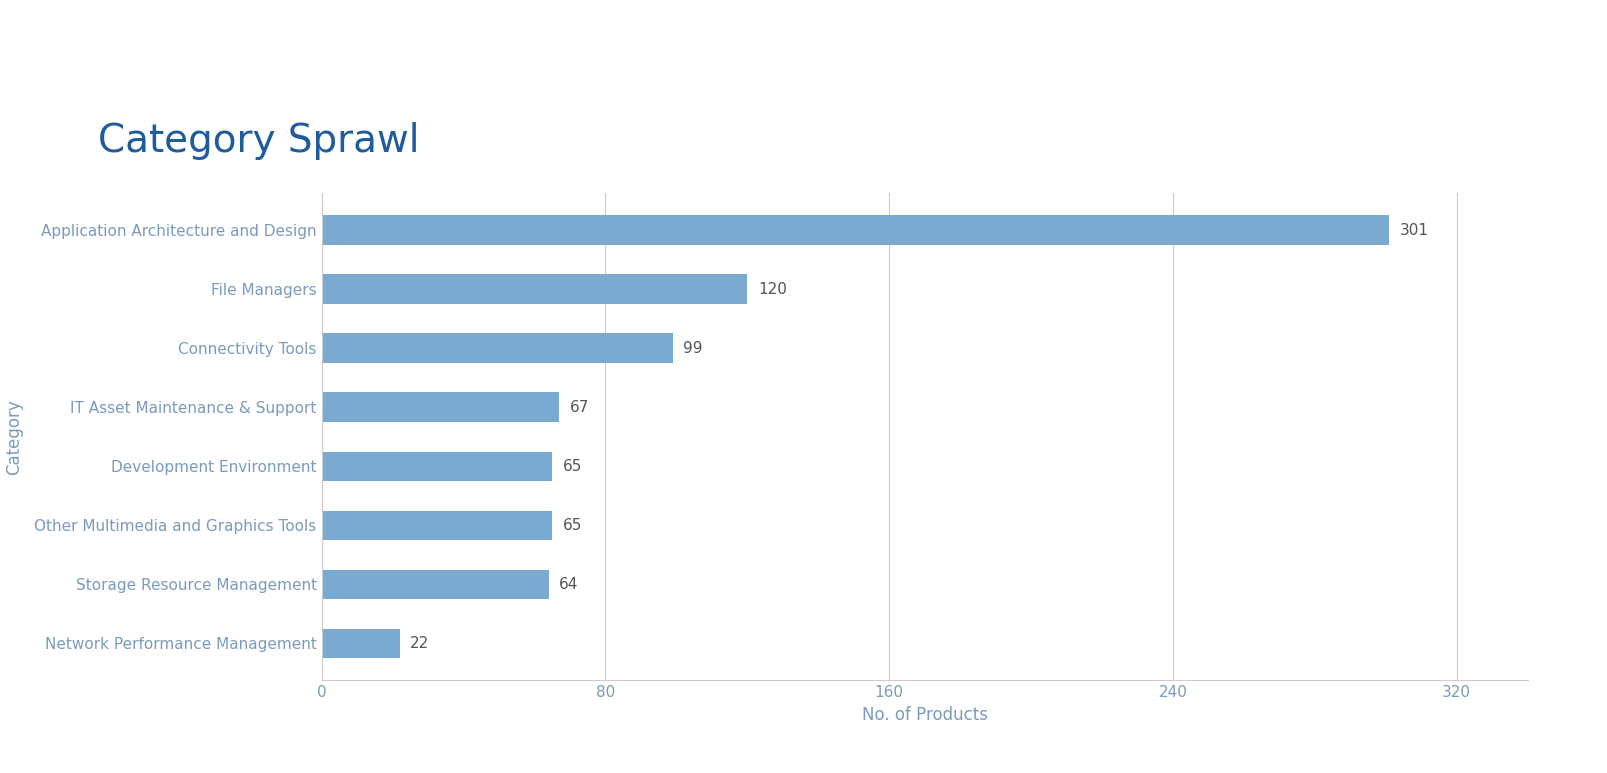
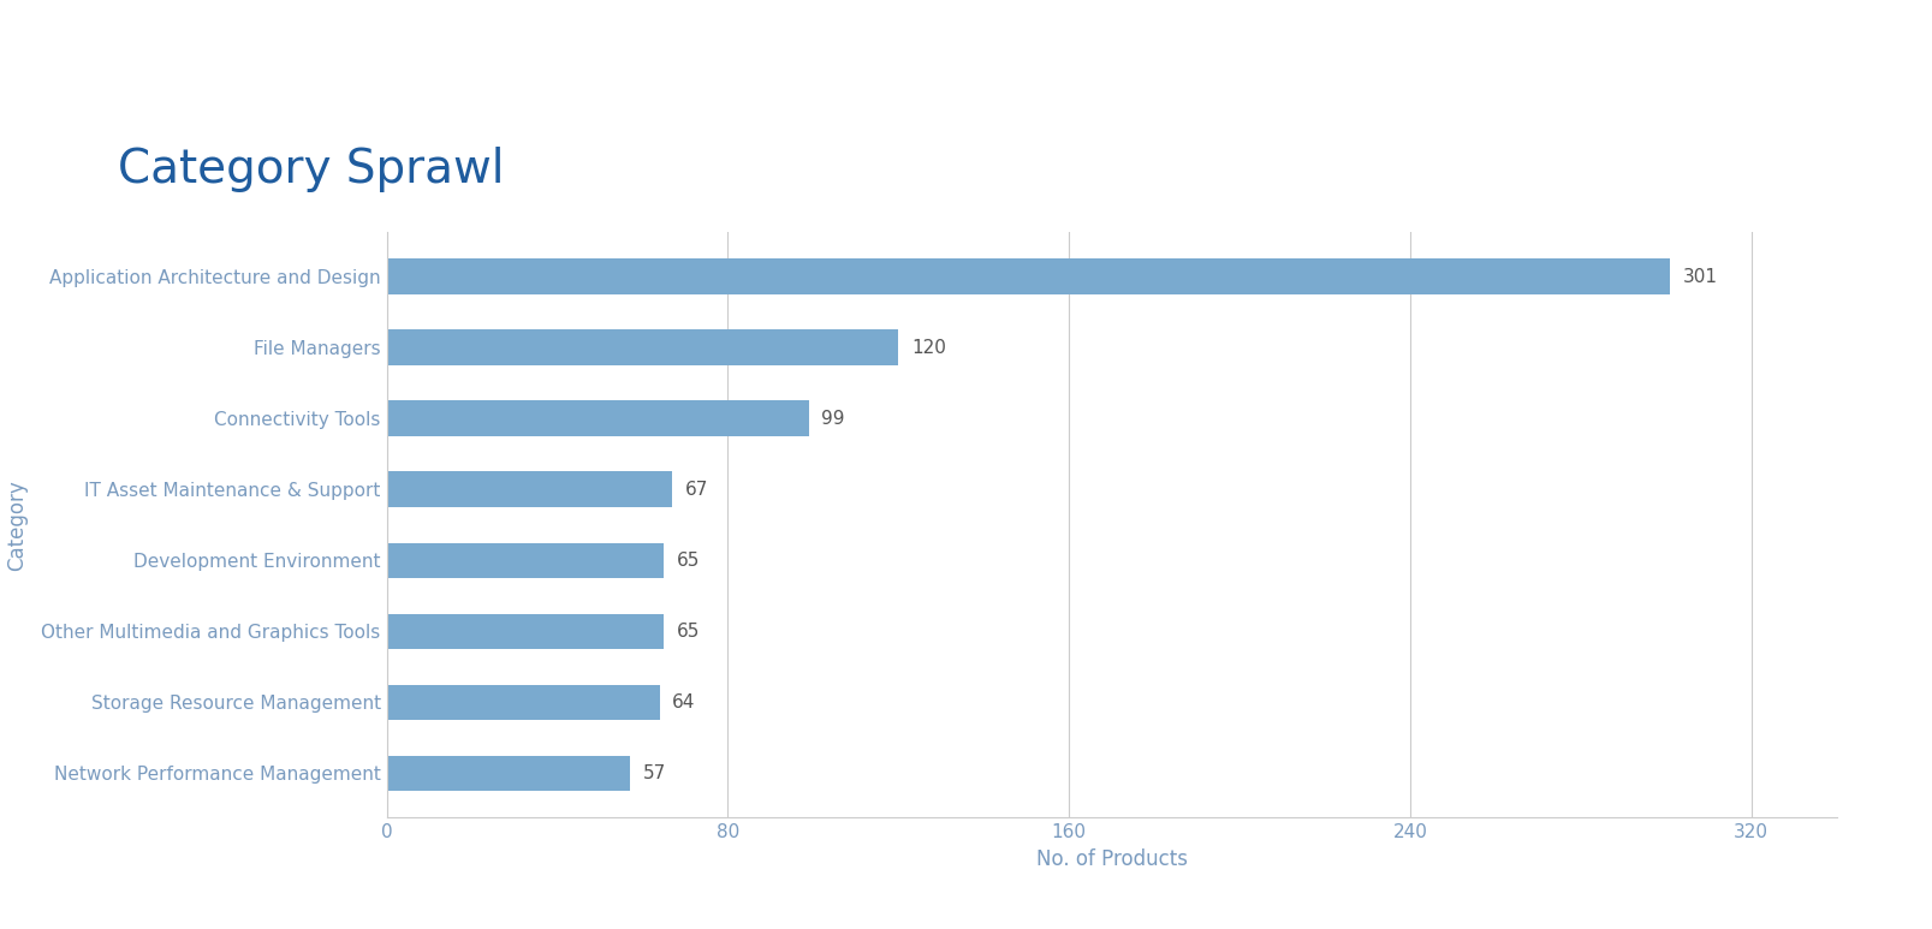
Network Performance Management: 22 -> 57
